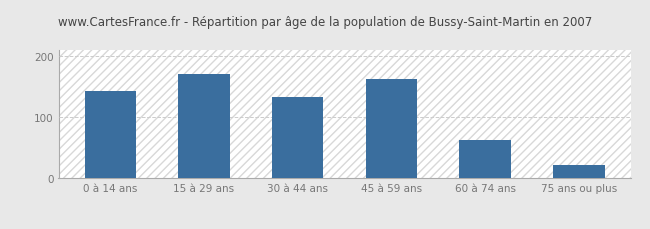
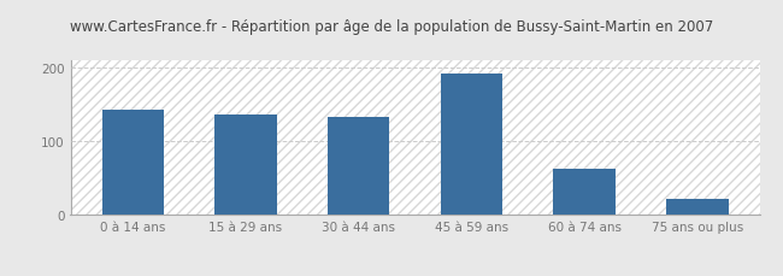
15 à 29 ans: 170 -> 136
45 à 59 ans: 162 -> 191
